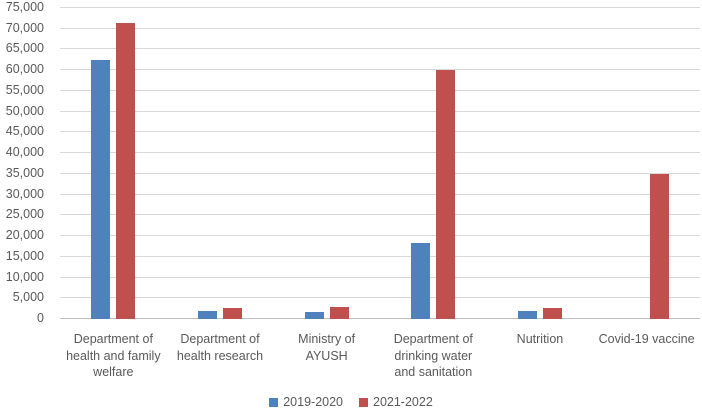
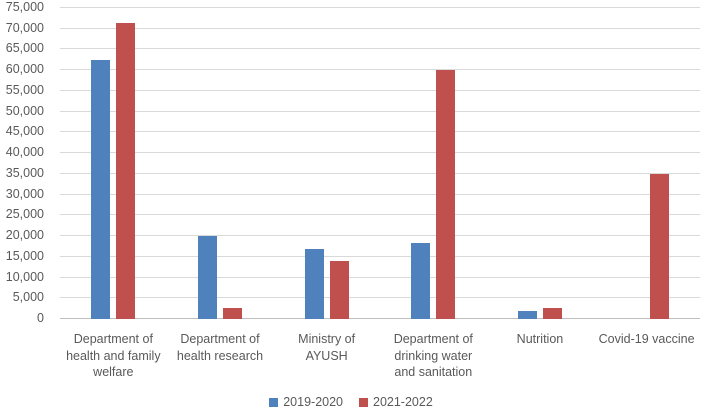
2019-2020/Department of health research: 2000 -> 20000
2019-2020/Ministry of AYUSH: 2000 -> 17000
2021-2022/Ministry of AYUSH: 3000 -> 14000
